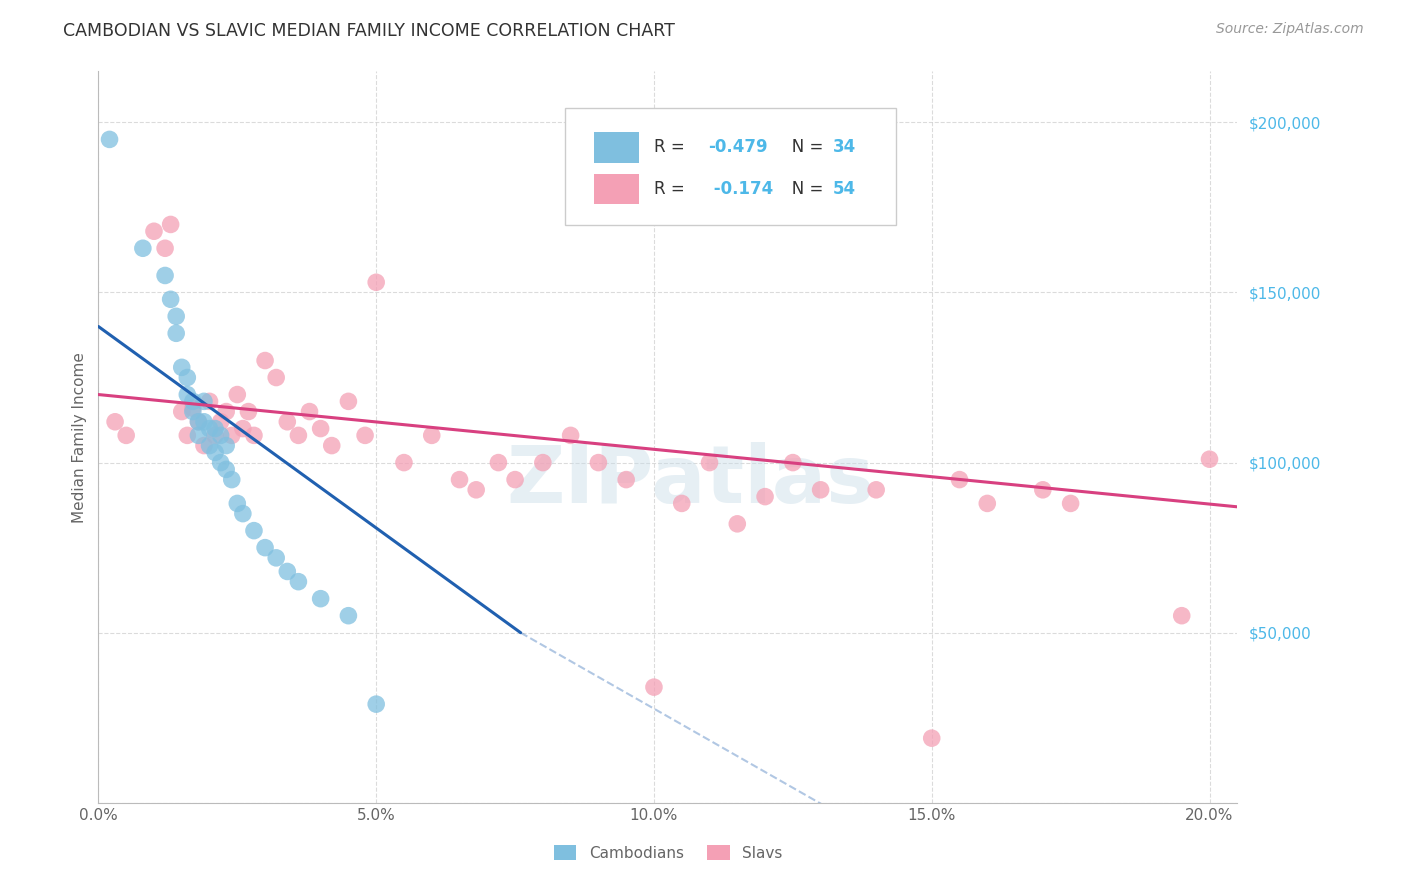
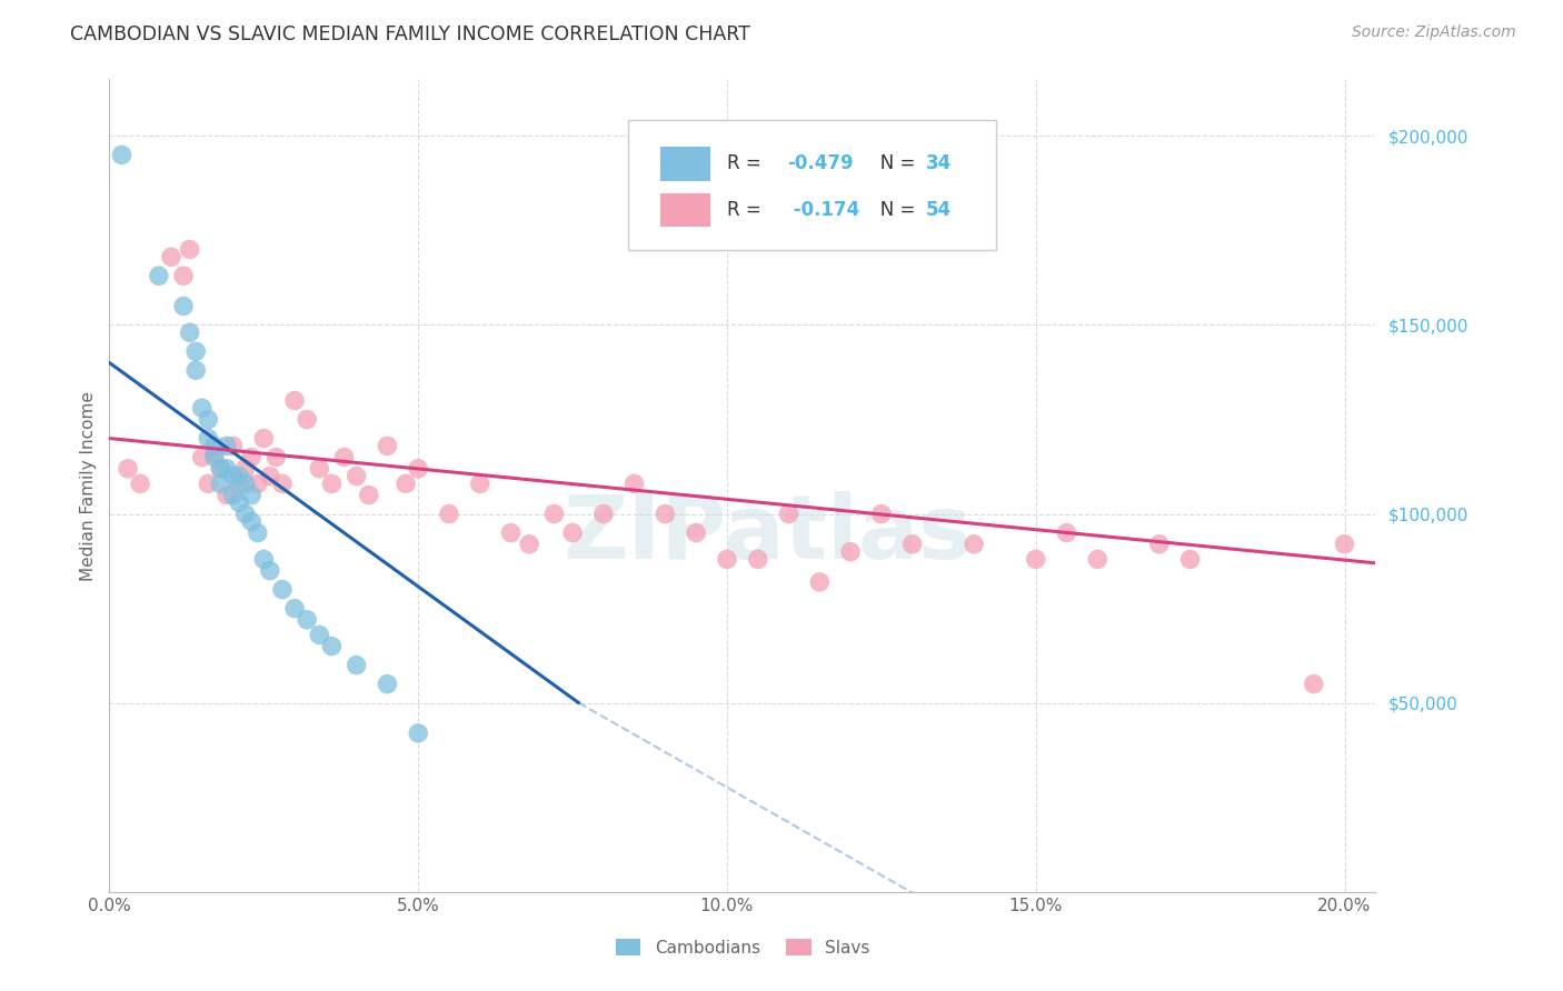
Cambodians/5.0%: $29,000 -> $42,000
Slavs/5.0%: $153,000 -> $112,000
Slavs/10.0%: $34,000 -> $88,000
Slavs/15.0%: $19,000 -> $88,000
Slavs/20.0%: $101,000 -> $92,000
